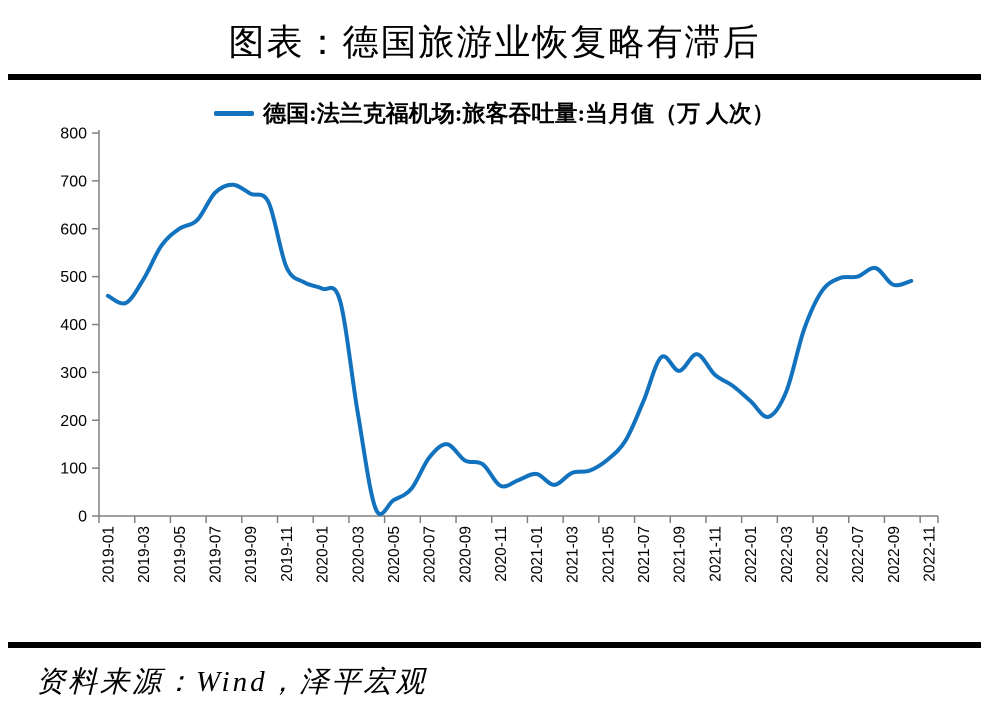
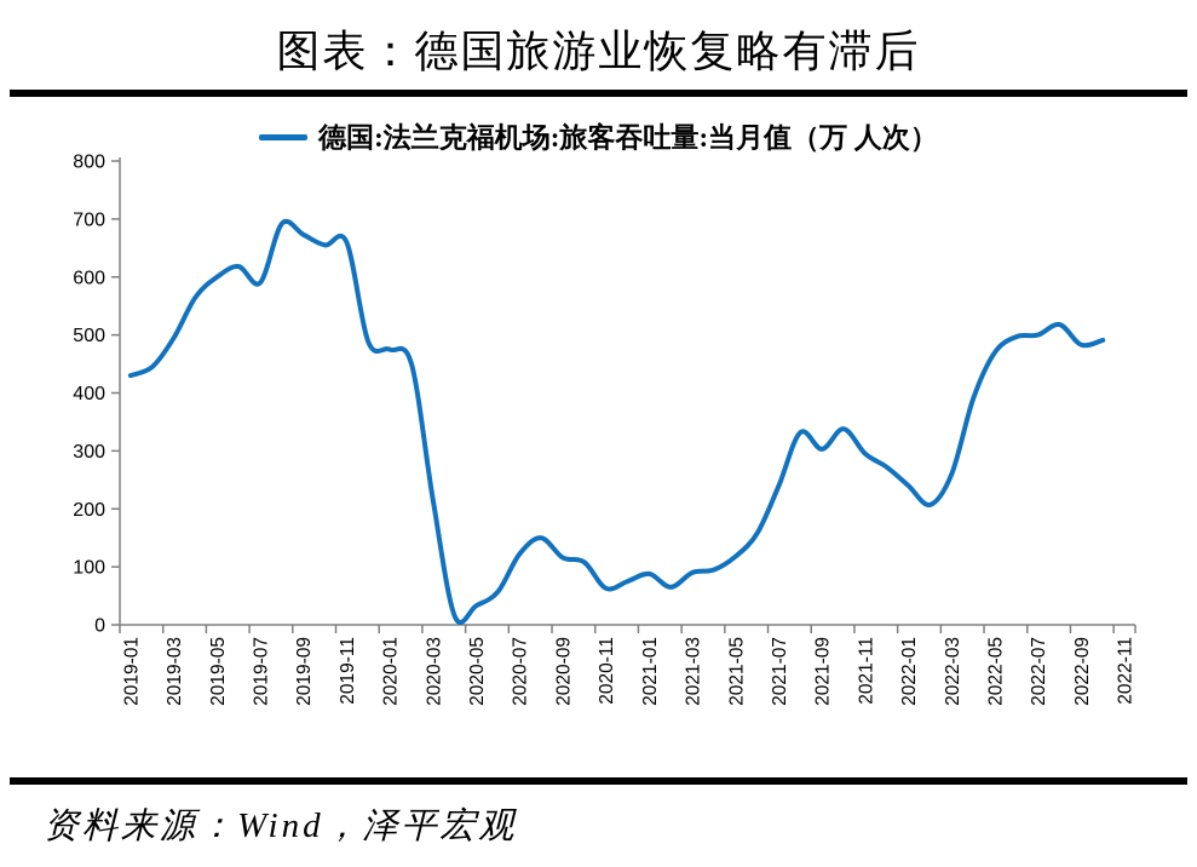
2019-01: 460 -> 430
2019-07: 680 -> 590
2019-11: 520 -> 660
